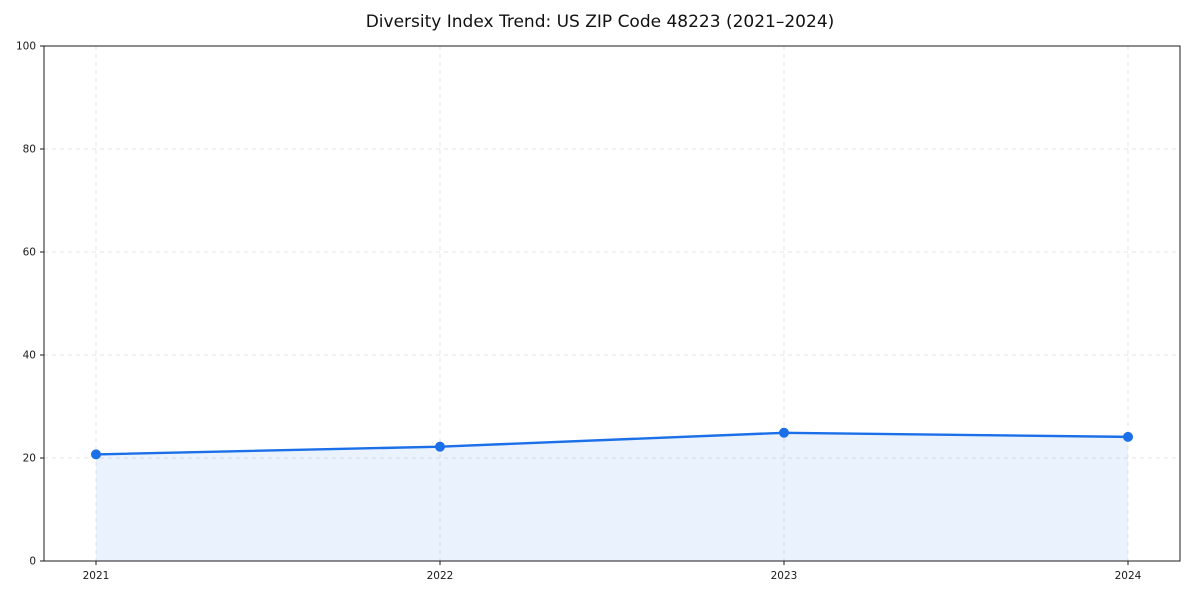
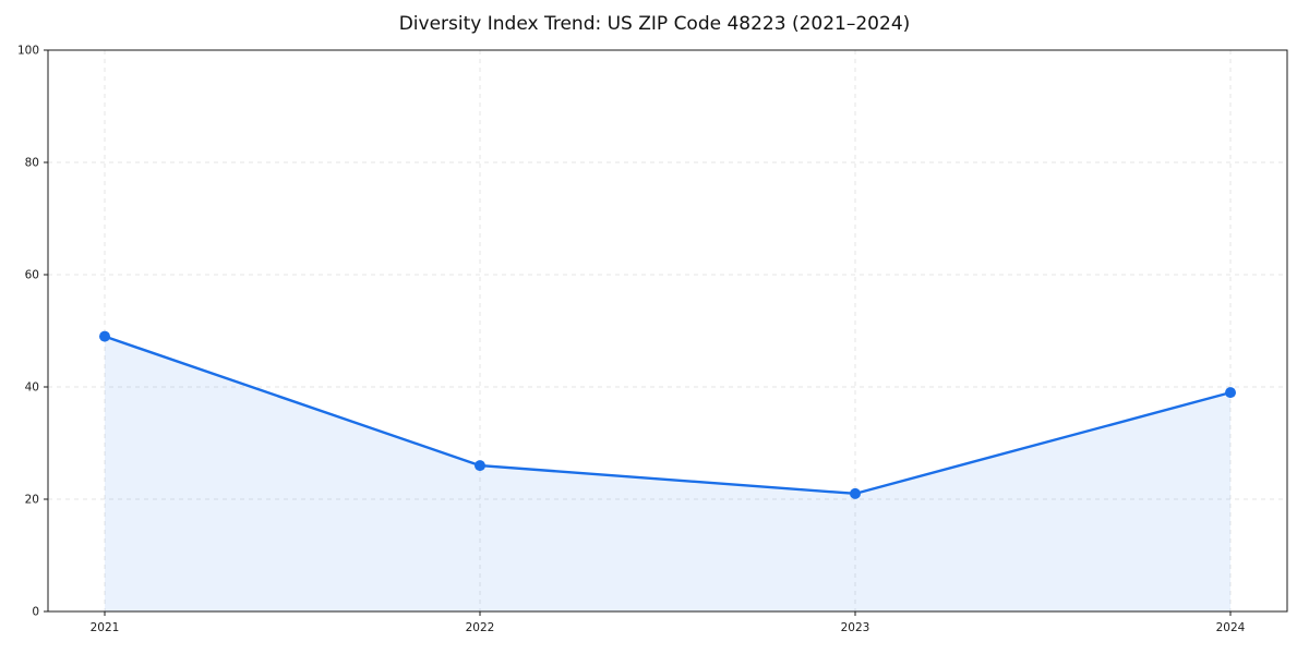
2021: 21 -> 49
2022: 22 -> 26
2023: 25 -> 21
2024: 24 -> 39
